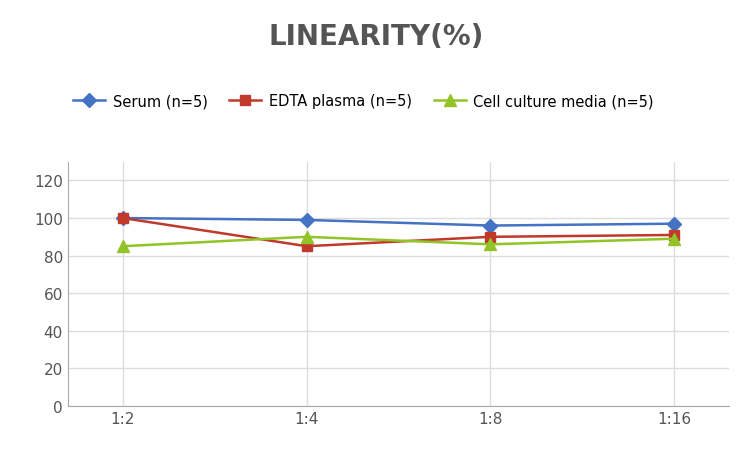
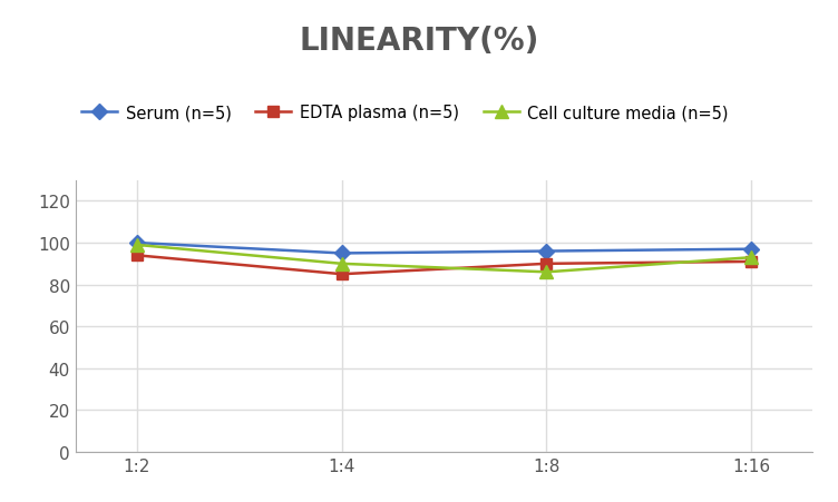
EDTA plasma (n=5)/1:2: 100 -> 94
Cell culture media (n=5)/1:2: 85 -> 99
Serum (n=5)/1:4: 99 -> 95
Cell culture media (n=5)/1:16: 89 -> 93
